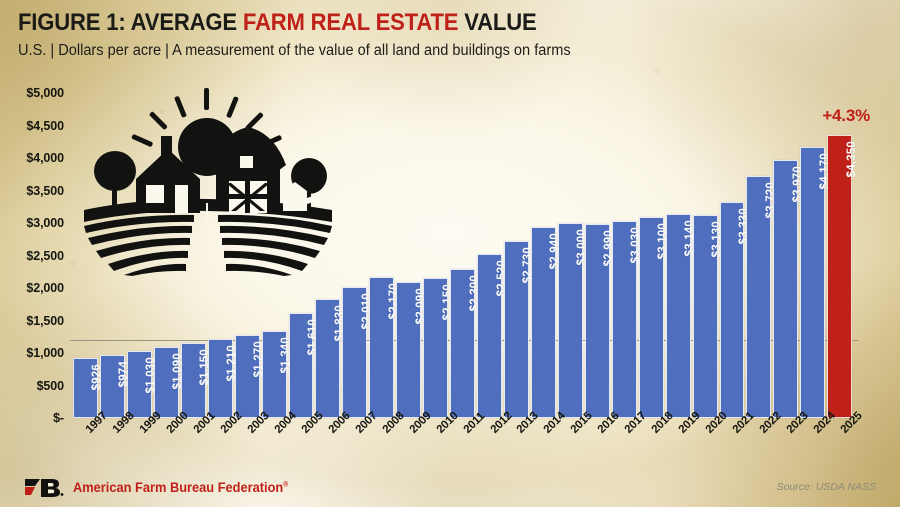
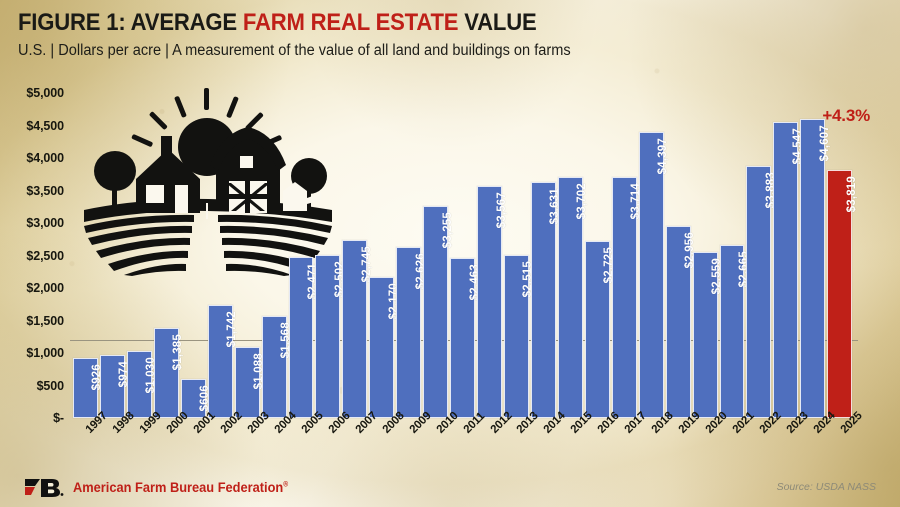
2000: $1,090 -> $1,385
2001: $1,150 -> $606
2002: $1,210 -> $1,742
2003: $1,270 -> $1,088
2004: $1,340 -> $1,568
2005: $1,610 -> $2,471
2006: $1,830 -> $2,502
2007: $2,010 -> $2,745
2009: $2,090 -> $2,626
2010: $2,150 -> $3,255
2011: $2,300 -> $2,463
2012: $2,520 -> $3,567
2013: $2,730 -> $2,515
2014: $2,940 -> $3,631
2015: $3,000 -> $3,702
2016: $2,990 -> $2,725
2017: $3,030 -> $3,714
2018: $3,100 -> $4,397
2019: $3,140 -> $2,956
2020: $3,130 -> $2,559
2021: $3,330 -> $2,665
2022: $3,720 -> $3,883
2023: $3,970 -> $4,547
2024: $4,170 -> $4,607
2025: $4,350 -> $3,819
